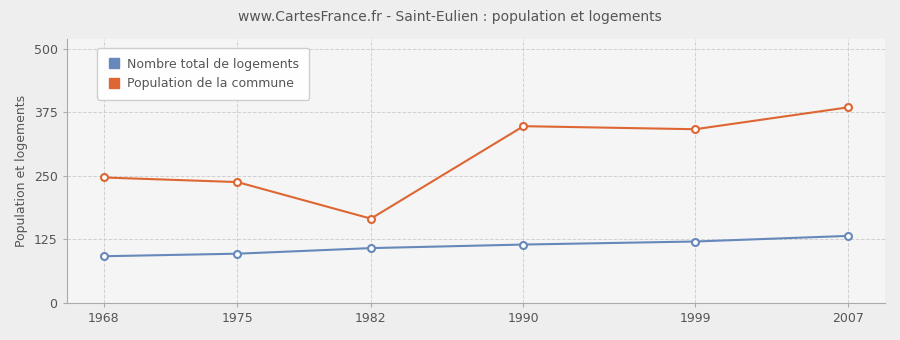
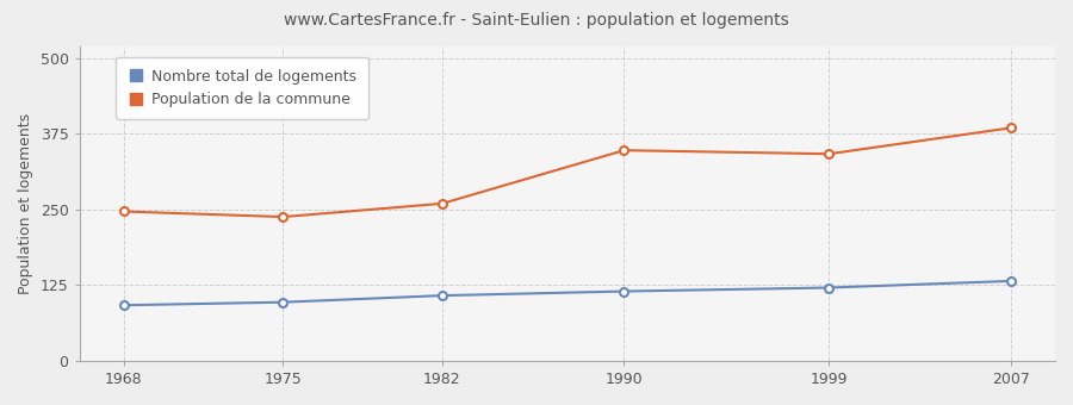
Population de la commune/1982: 166 -> 260
